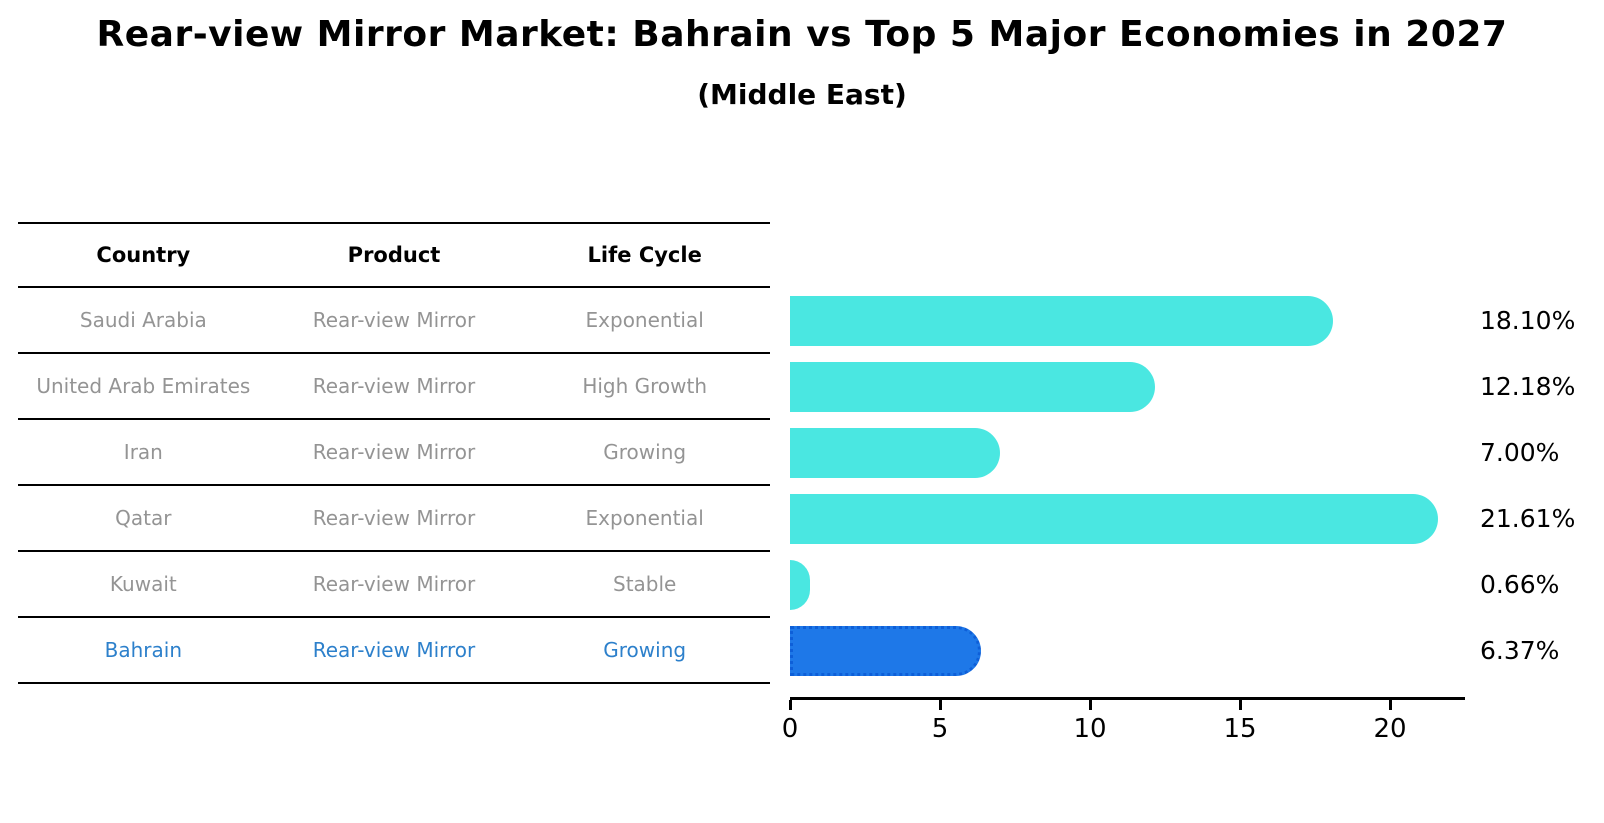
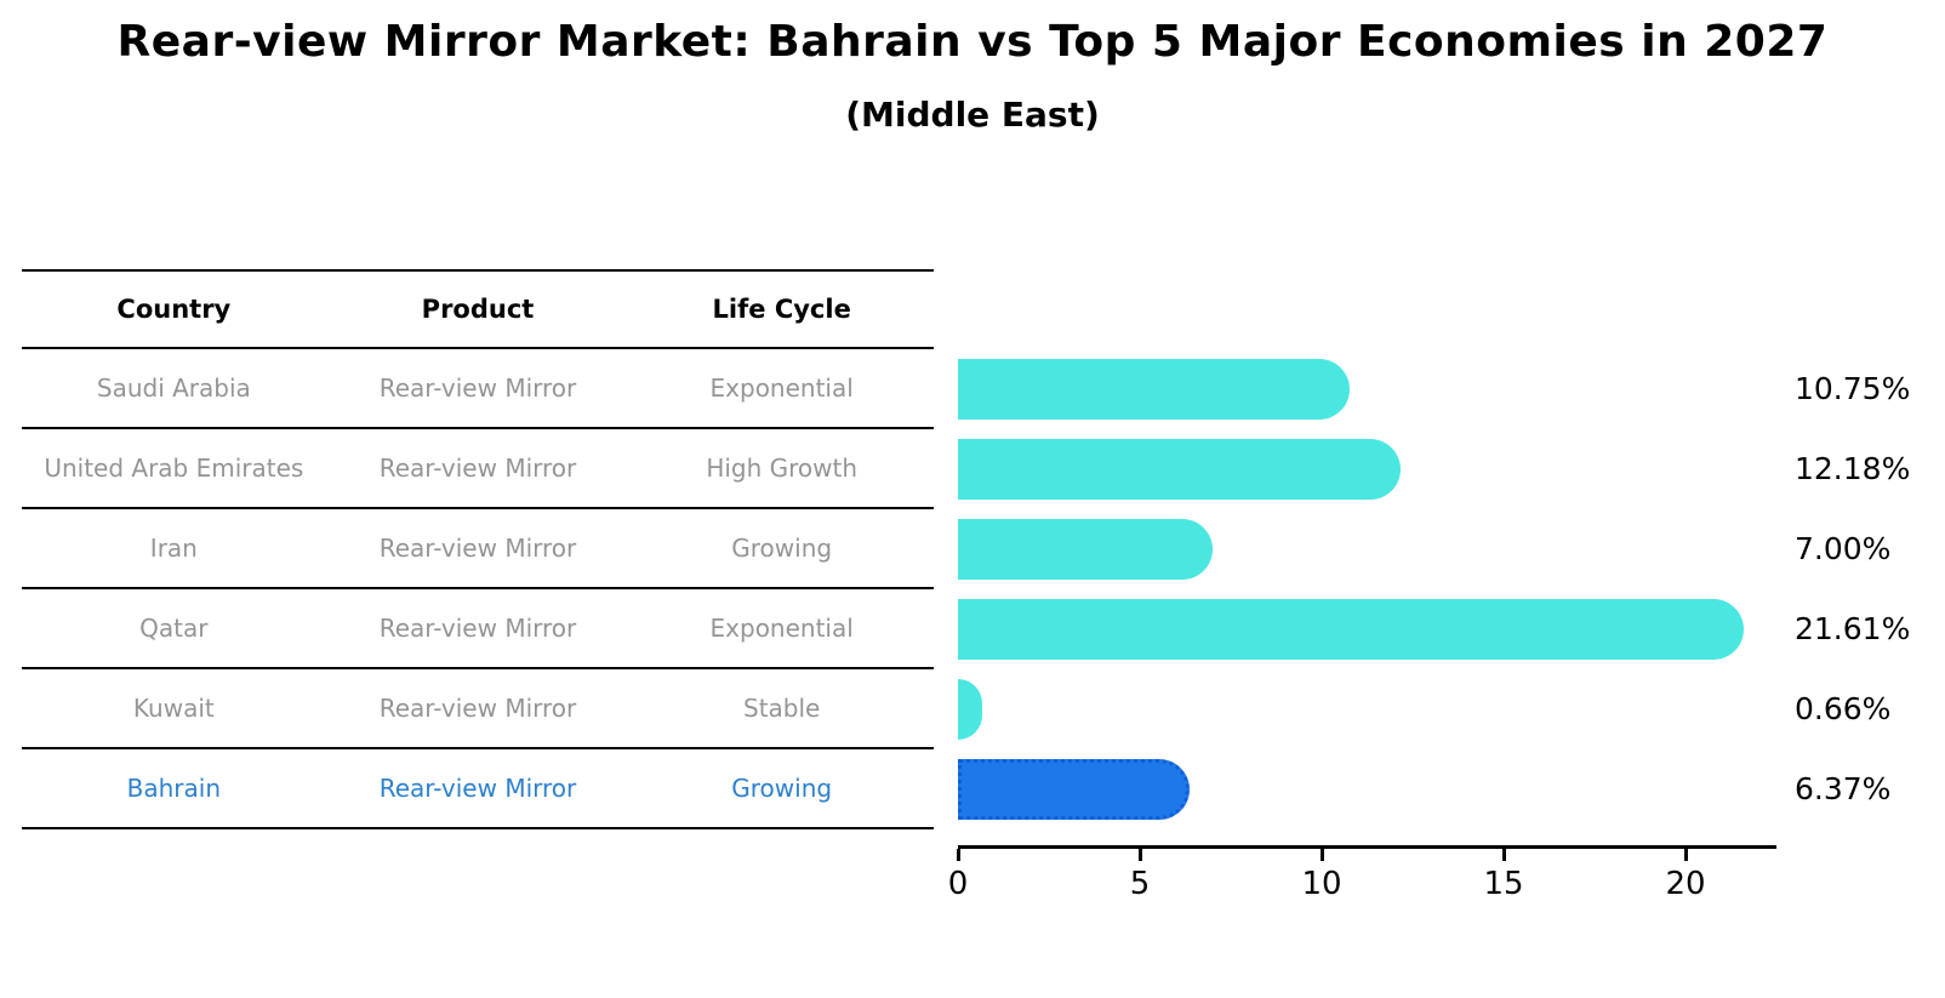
Saudi Arabia: 18.10% -> 10.75%
